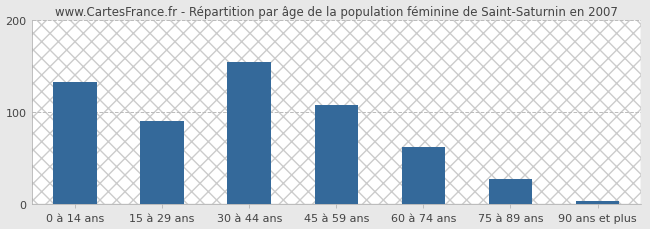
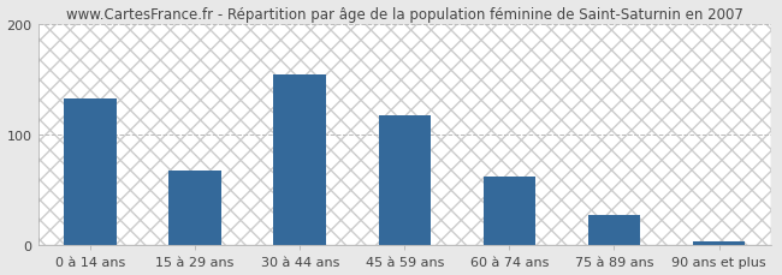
15 à 29 ans: 90 -> 68
45 à 59 ans: 108 -> 118
